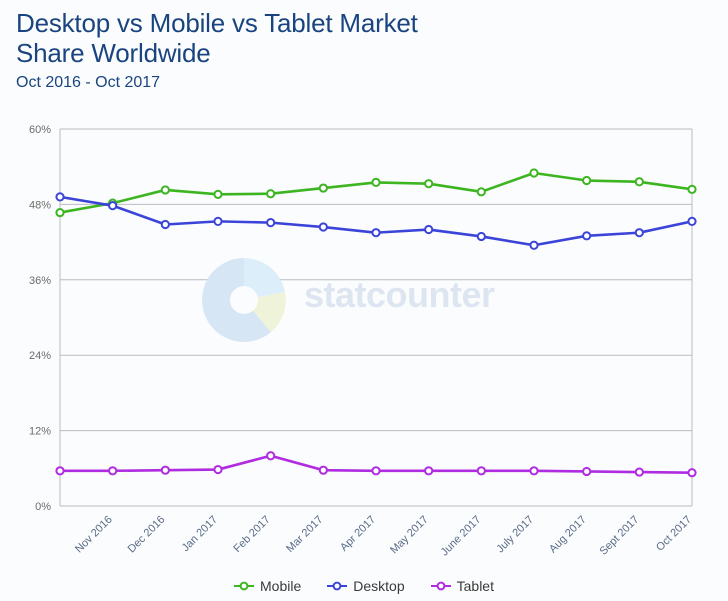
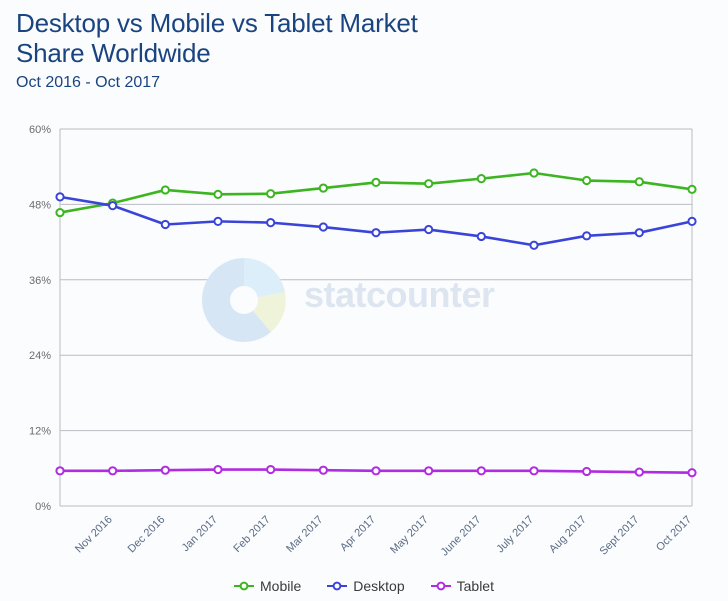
Tablet/Feb 2017: 8% -> 6%
Mobile/June 2017: 50% -> 52%
